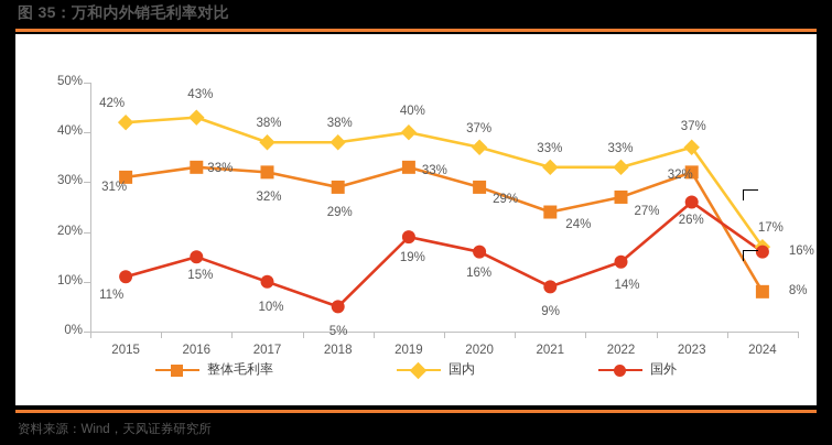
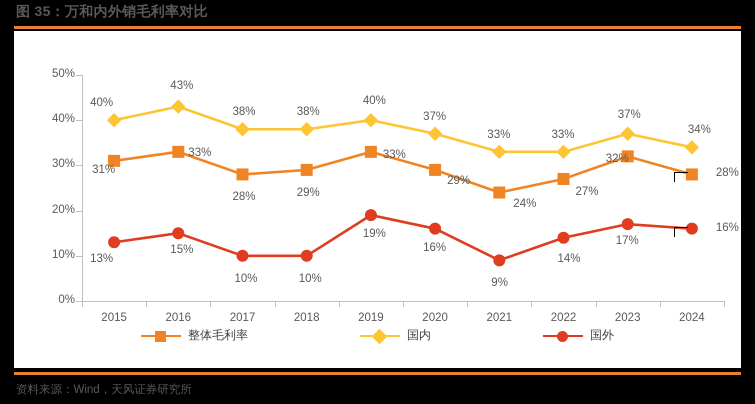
国内/2015: 42% -> 40%
国外/2015: 11% -> 13%
整体毛利率/2017: 32% -> 28%
国外/2018: 5% -> 10%
国外/2023: 26% -> 17%
整体毛利率/2024: 8% -> 28%
国内/2024: 17% -> 34%
